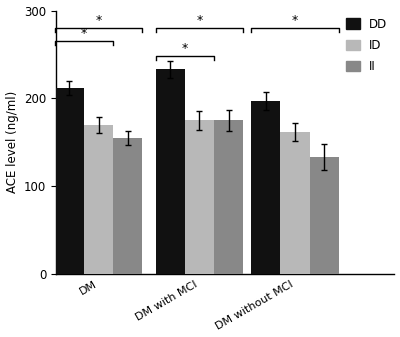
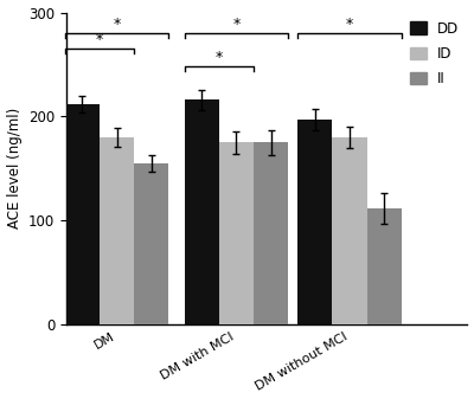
ID/DM: 170 -> 180
DD/DM with MCI: 233 -> 216
ID/DM without MCI: 162 -> 180
II/DM without MCI: 133 -> 112
